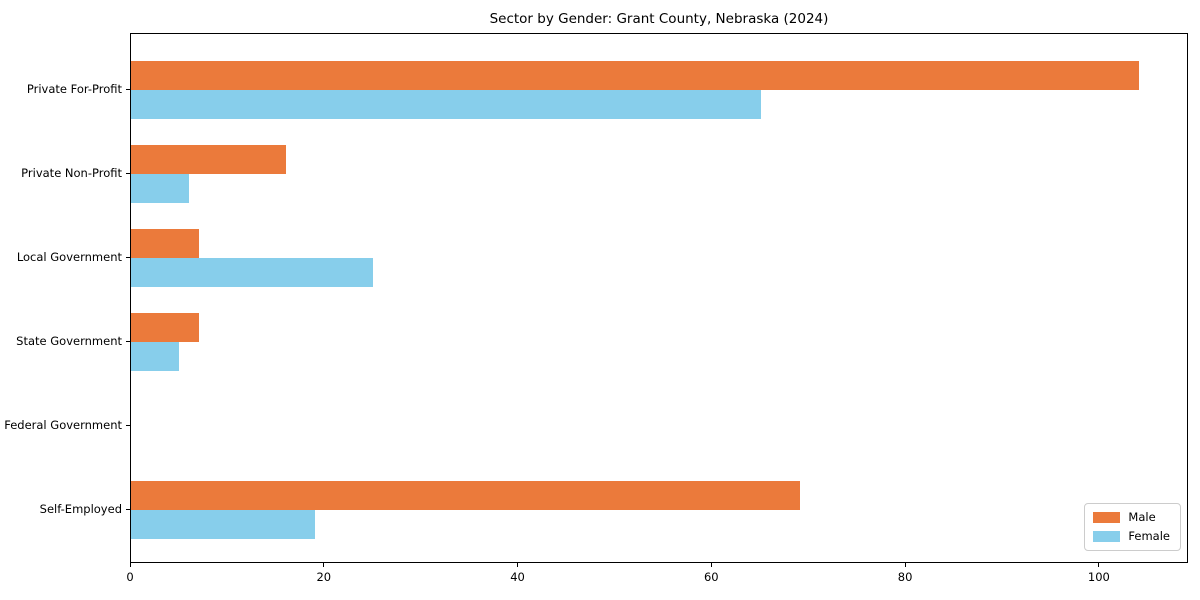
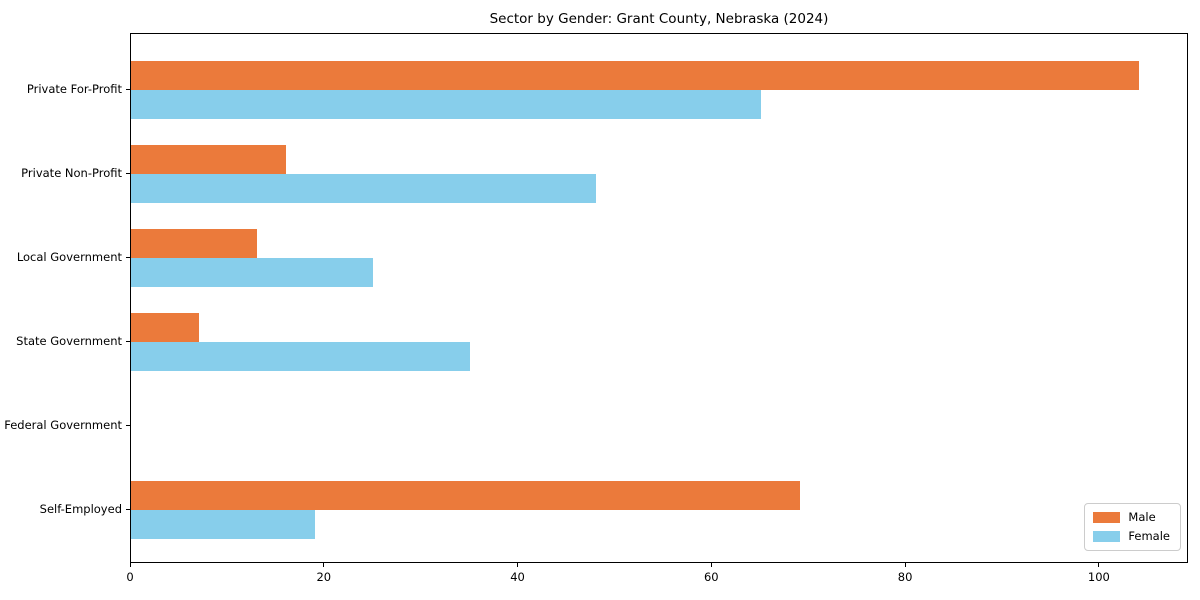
Female/Private Non-Profit: 6 -> 48
Male/Local Government: 7 -> 13
Female/State Government: 5 -> 35
